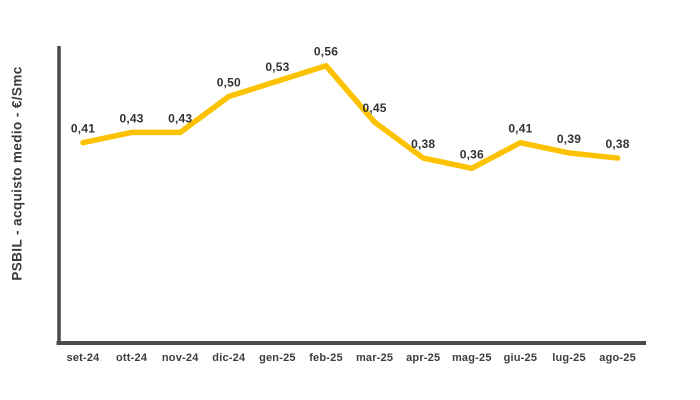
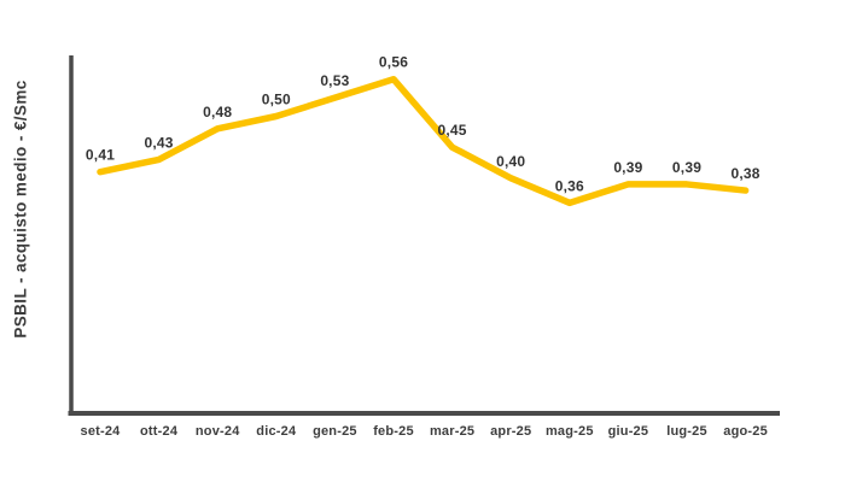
nov-24: 0,43 -> 0,48
apr-25: 0,38 -> 0,40
giu-25: 0,41 -> 0,39
